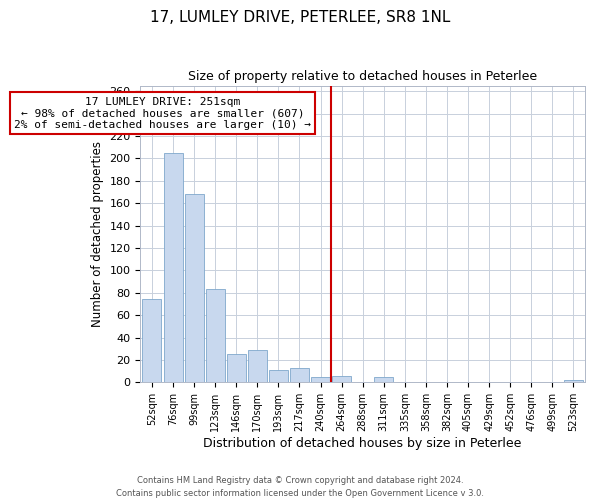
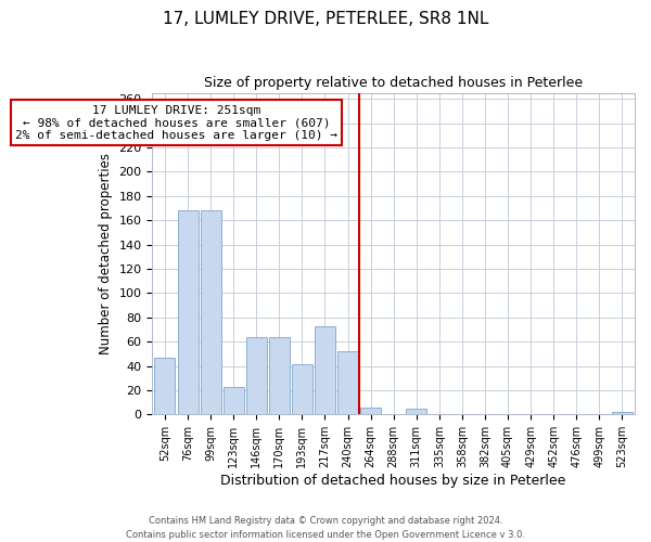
52sqm: 74 -> 47
76sqm: 205 -> 168
123sqm: 83 -> 23
146sqm: 25 -> 64
170sqm: 29 -> 64
193sqm: 11 -> 41
217sqm: 13 -> 73
240sqm: 5 -> 52
